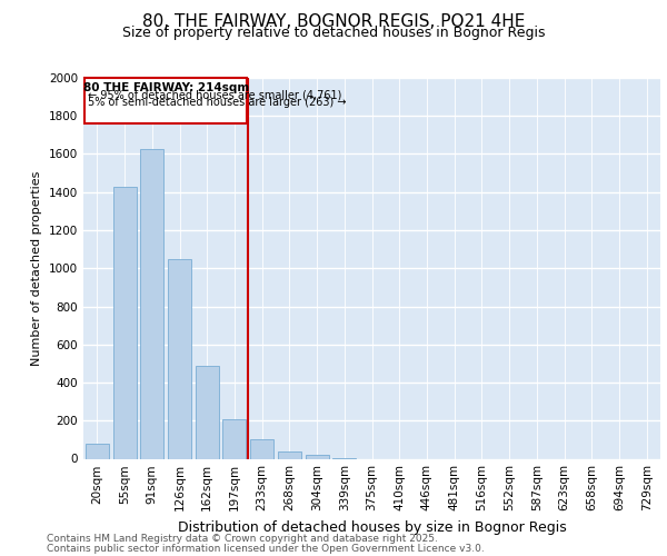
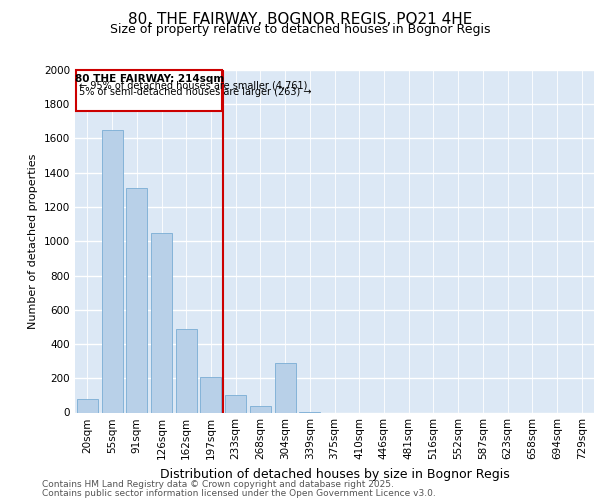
55sqm: 1430 -> 1650
91sqm: 1620 -> 1310
304sqm: 20 -> 290
